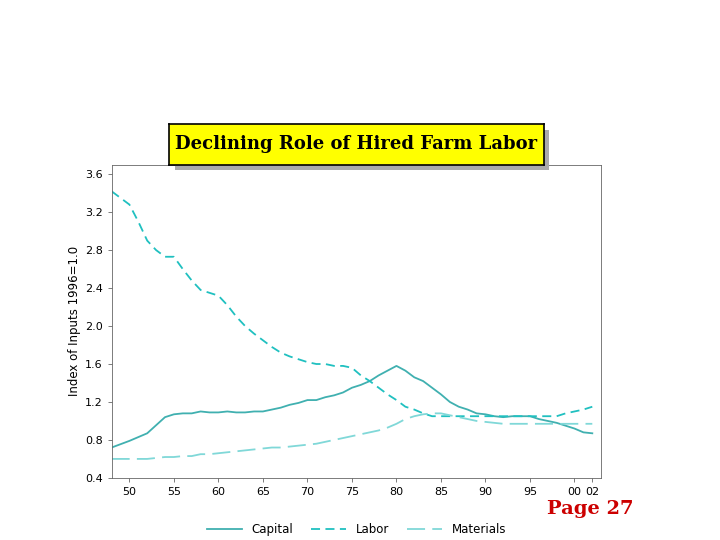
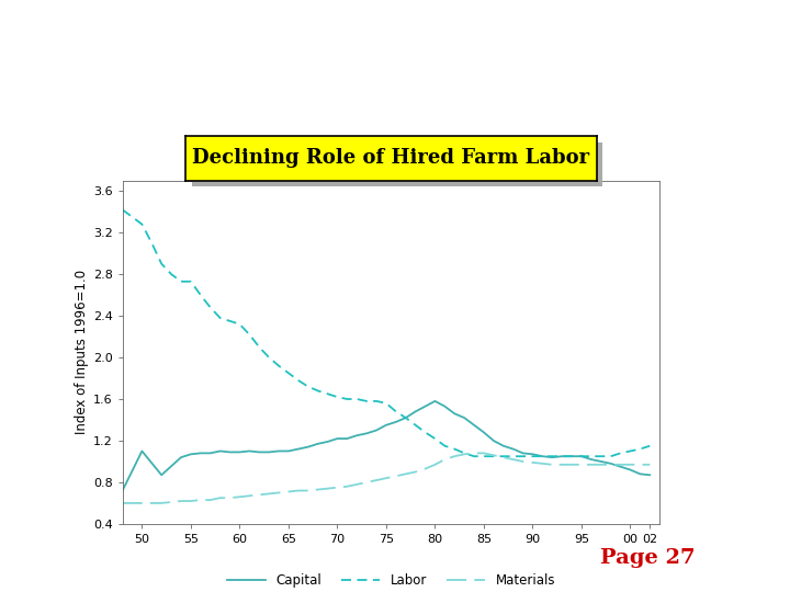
Capital/50: 0.79 -> 1.10
